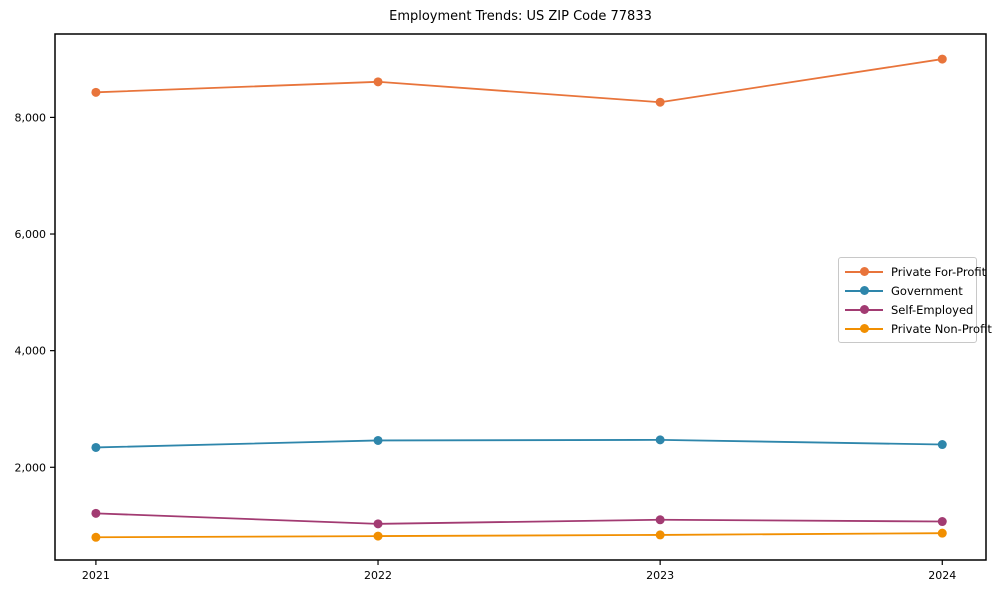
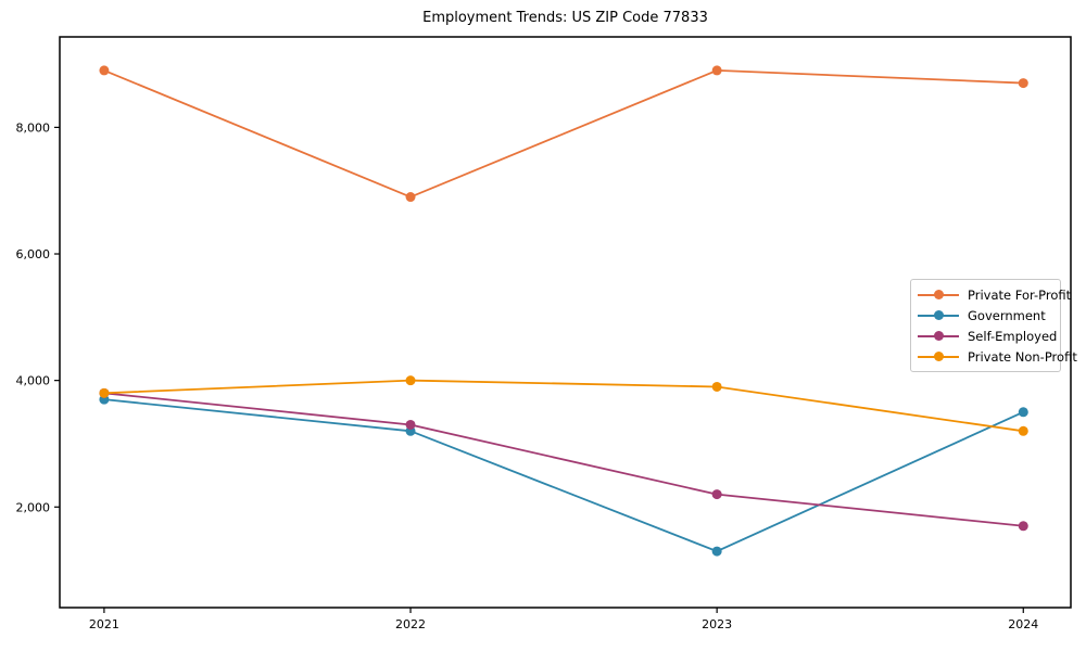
Private For-Profit/2021: 8400 -> 8900
Government/2021: 2300 -> 3700
Self-Employed/2021: 1200 -> 3800
Private Non-Profit/2021: 800 -> 3800
Private For-Profit/2022: 8600 -> 6900
Government/2022: 2500 -> 3200
Self-Employed/2022: 1000 -> 3300
Private Non-Profit/2022: 800 -> 4000
Private For-Profit/2023: 8300 -> 8900
Government/2023: 2500 -> 1300
Self-Employed/2023: 1100 -> 2200
Private Non-Profit/2023: 800 -> 3900
Private For-Profit/2024: 9000 -> 8700
Government/2024: 2400 -> 3500
Self-Employed/2024: 1100 -> 1700
Private Non-Profit/2024: 900 -> 3200
